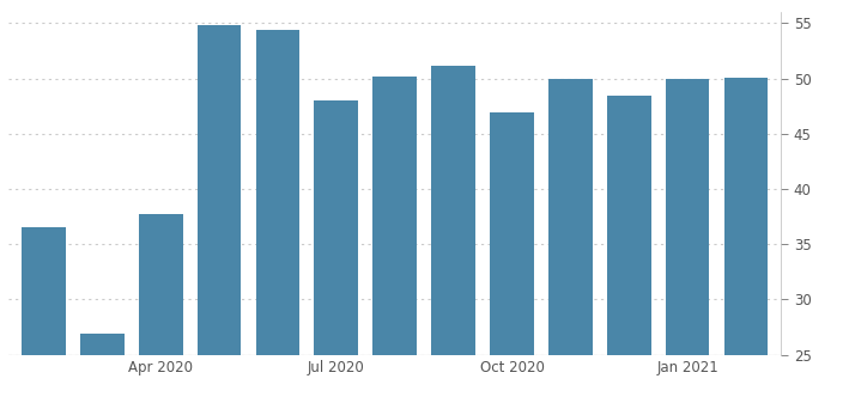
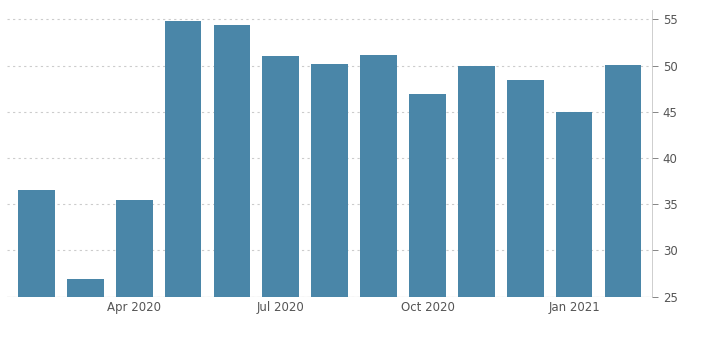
Apr 2020: 37.7 -> 35.4
Jul 2020: 48.0 -> 51.0
Jan 2021: 49.9 -> 45.0
